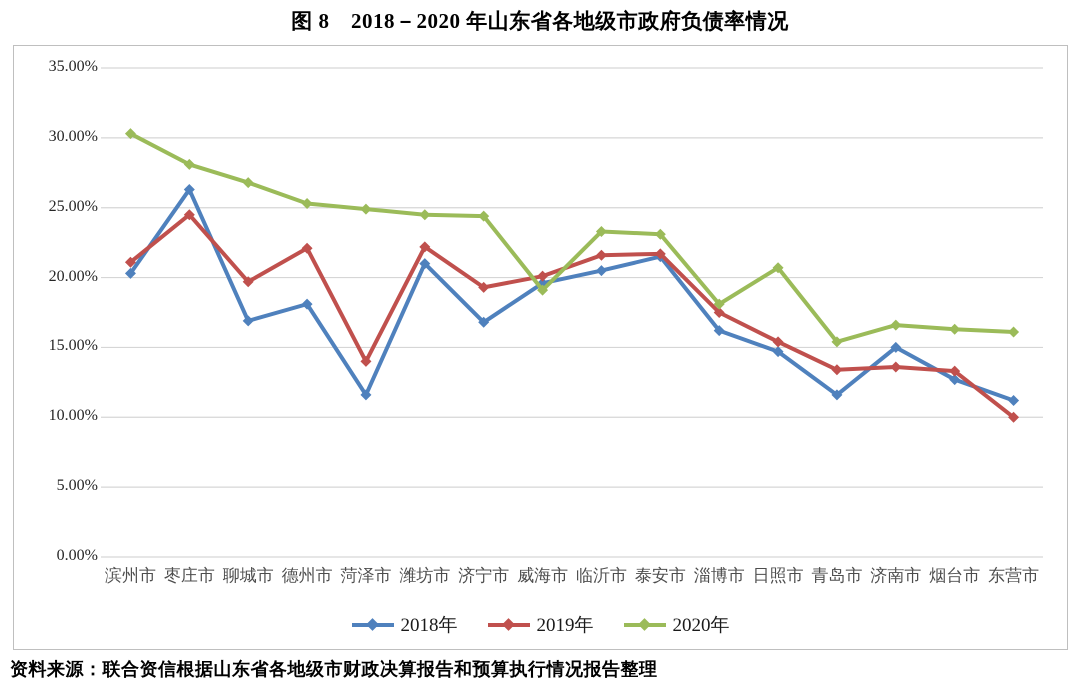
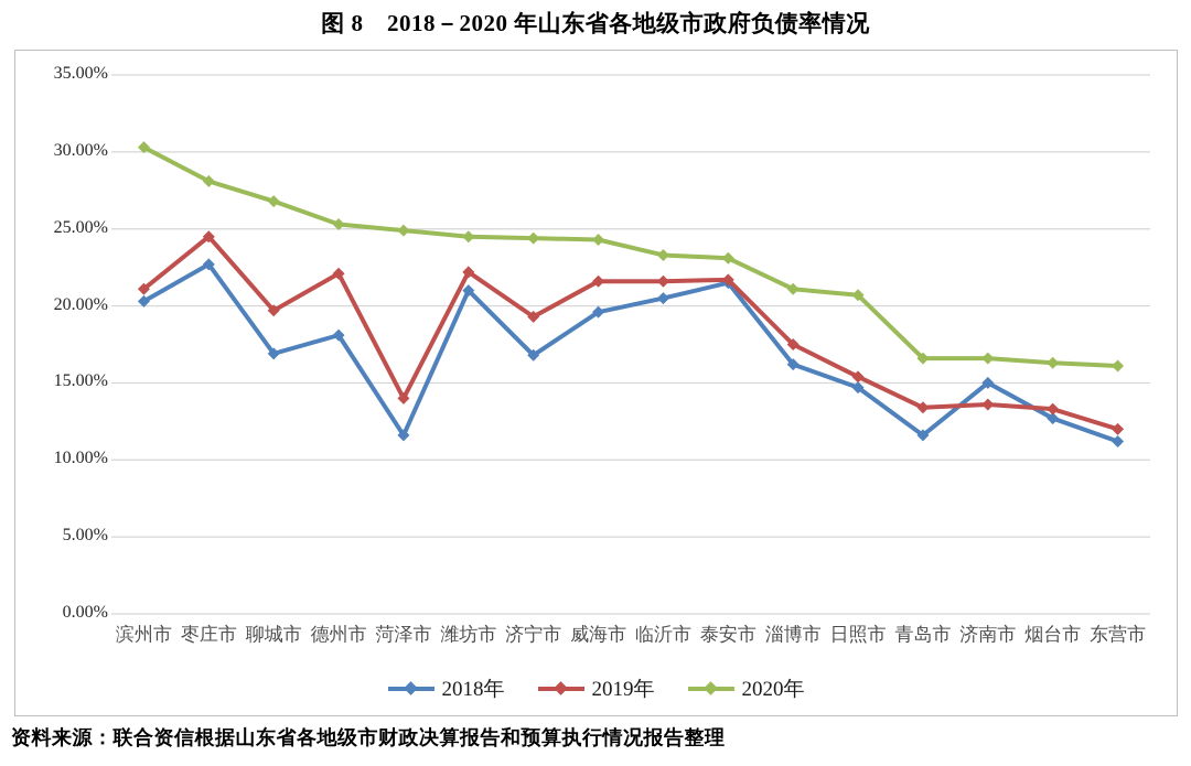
2018年/枣庄市: 26.3% -> 22.7%
2019年/威海市: 20.1% -> 21.6%
2020年/威海市: 19.1% -> 24.3%
2020年/淄博市: 18.1% -> 21.1%
2020年/青岛市: 15.4% -> 16.6%
2019年/东营市: 10.0% -> 12.0%
